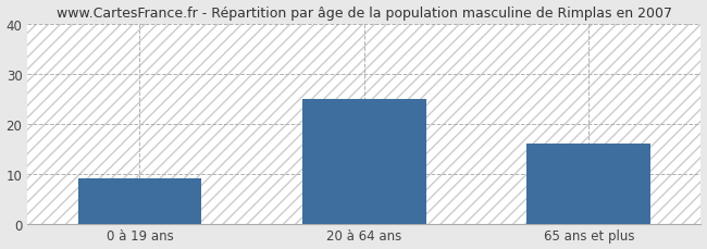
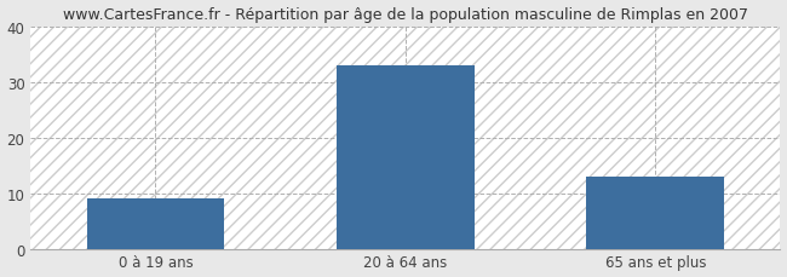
20 à 64 ans: 25 -> 33
65 ans et plus: 16 -> 13
